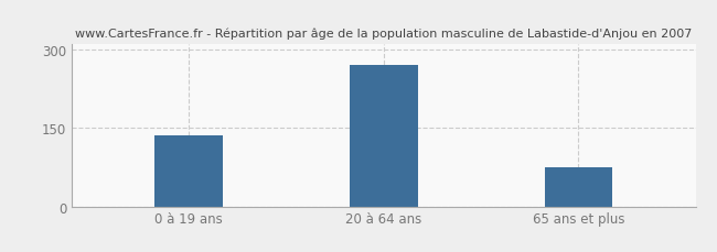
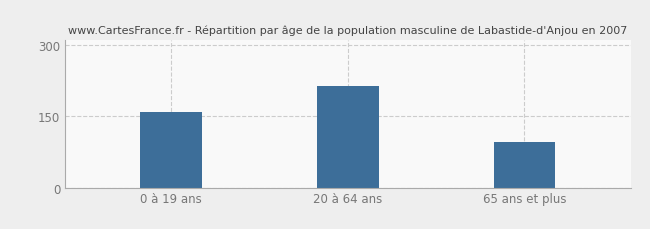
0 à 19 ans: 135 -> 160
20 à 64 ans: 270 -> 215
65 ans et plus: 75 -> 95
